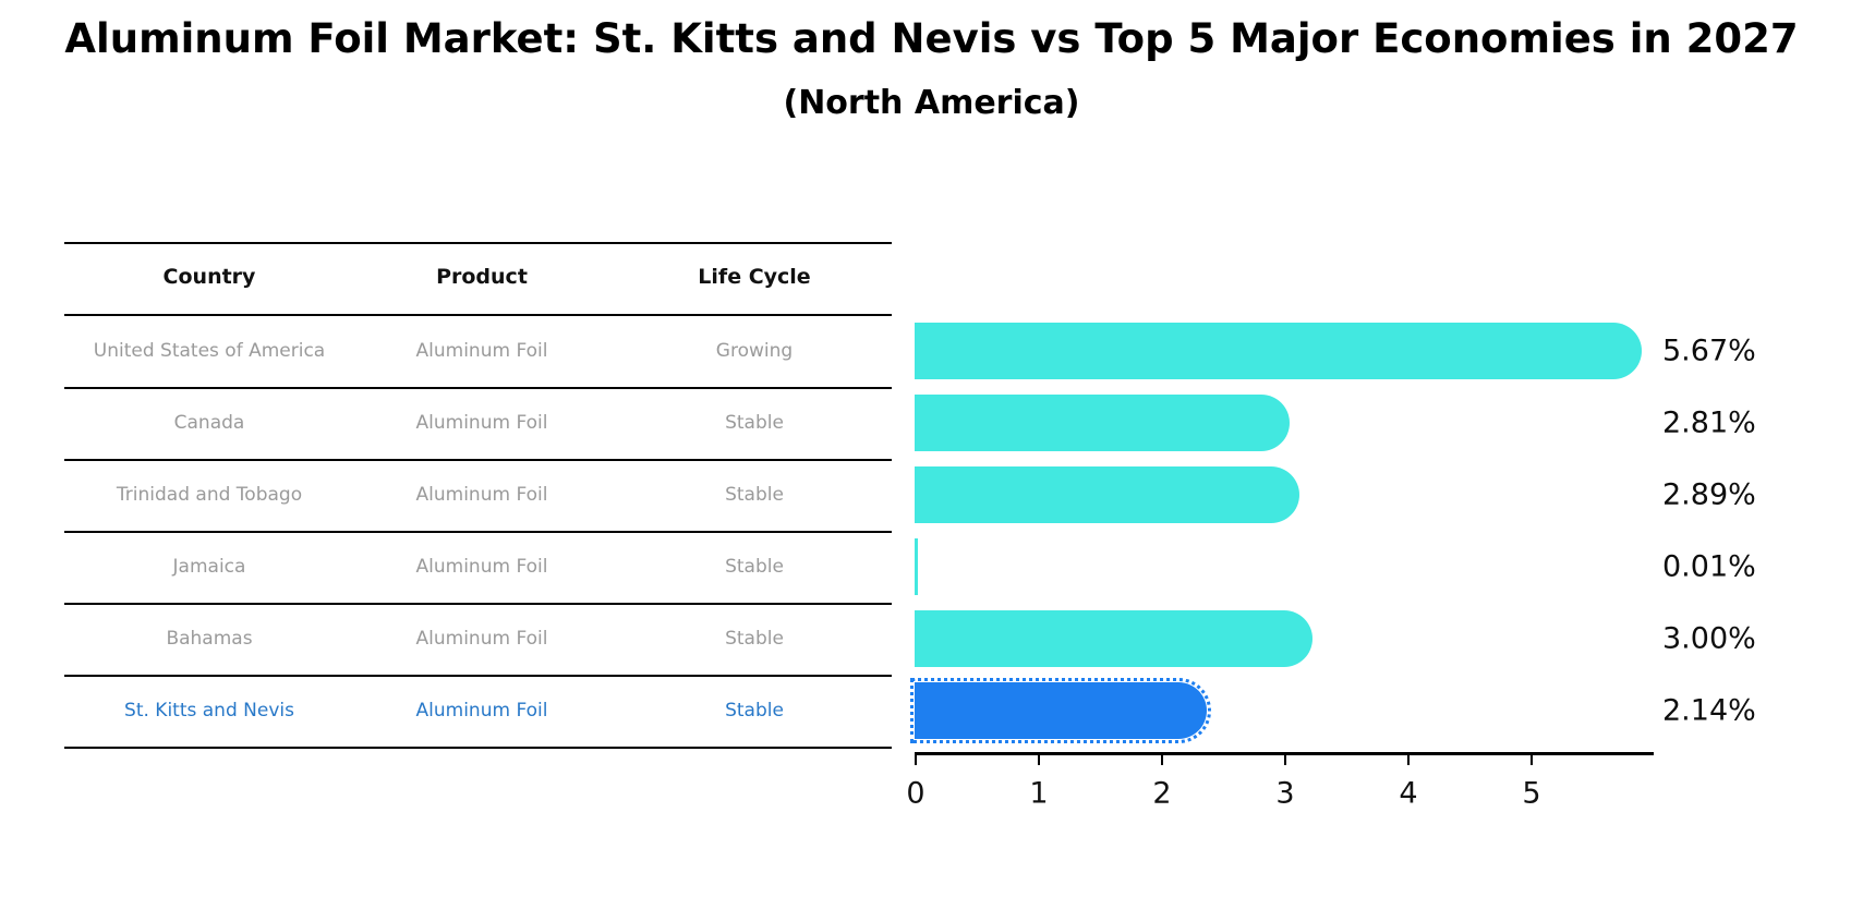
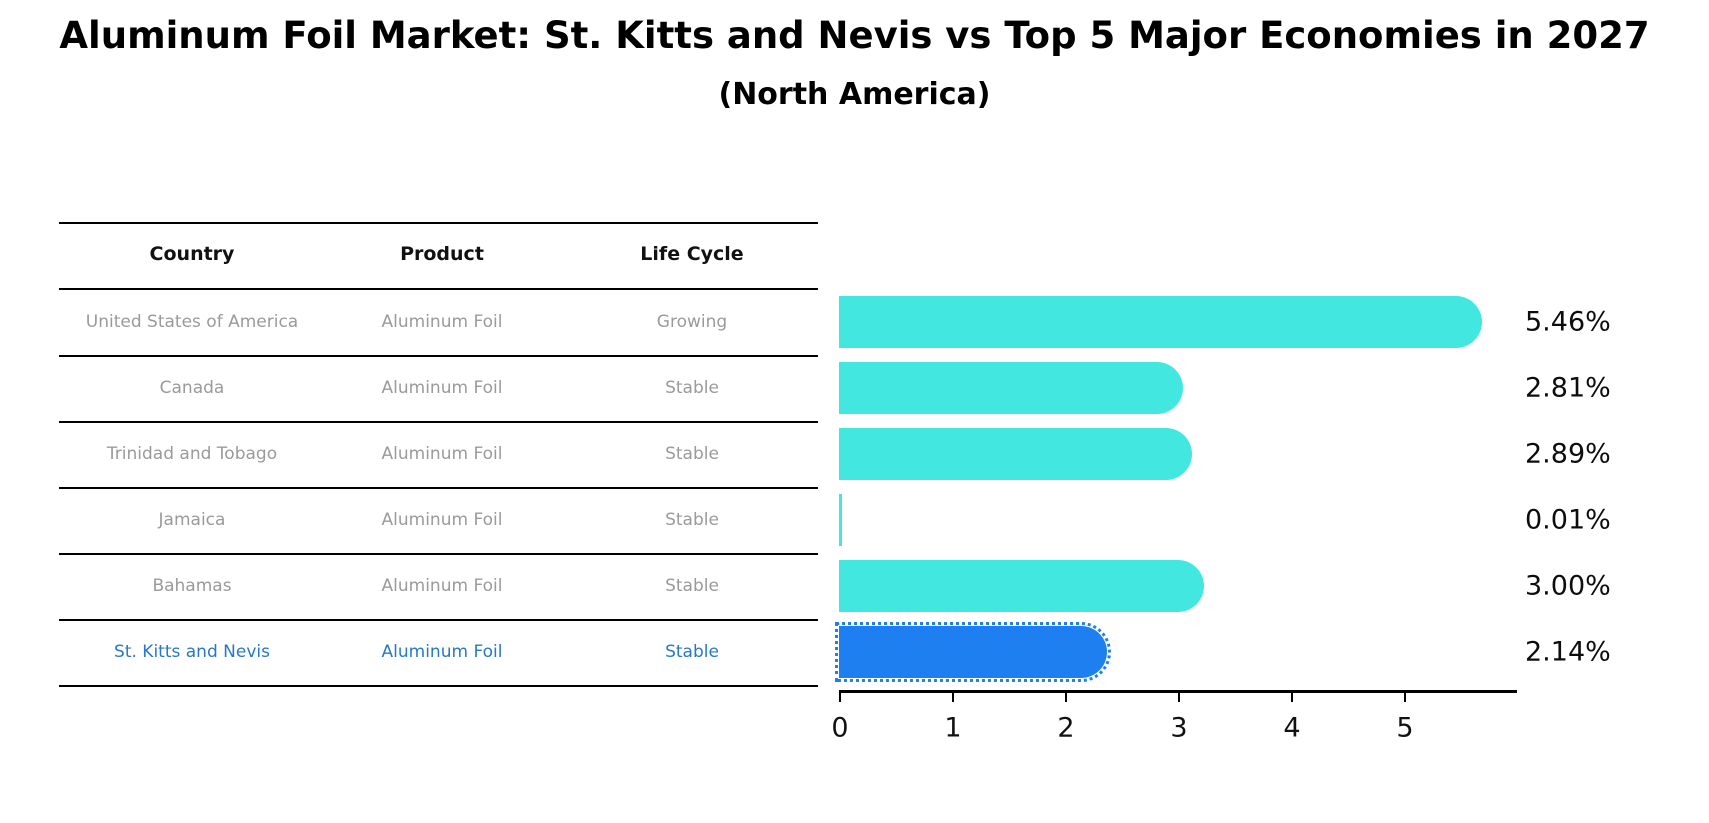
United States of America: 5.67% -> 5.46%
